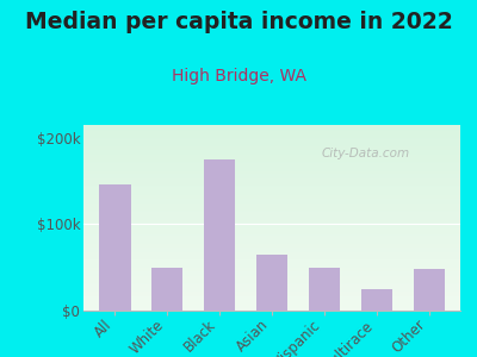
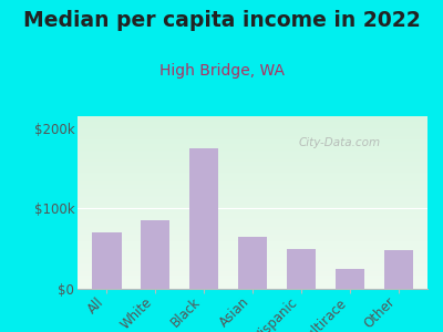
All: $146k -> $70k
White: $50k -> $85k
